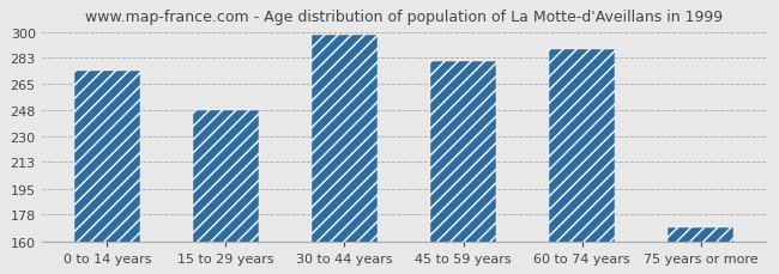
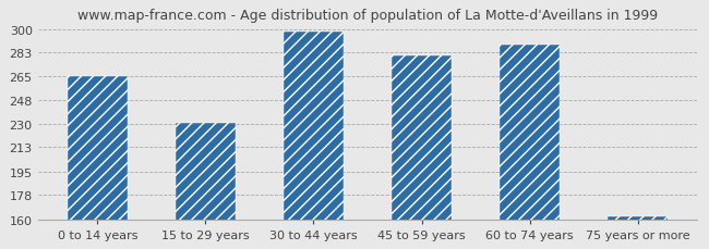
0 to 14 years: 274 -> 265
15 to 29 years: 248 -> 231
75 years or more: 169 -> 162
